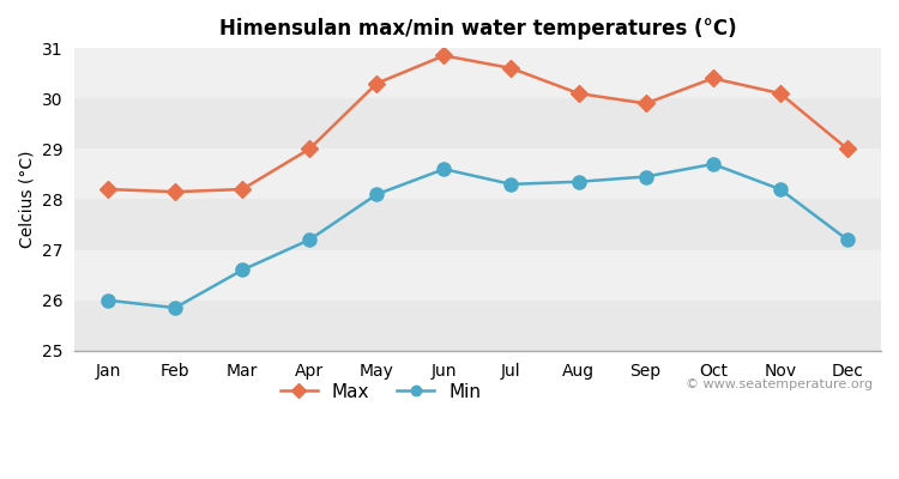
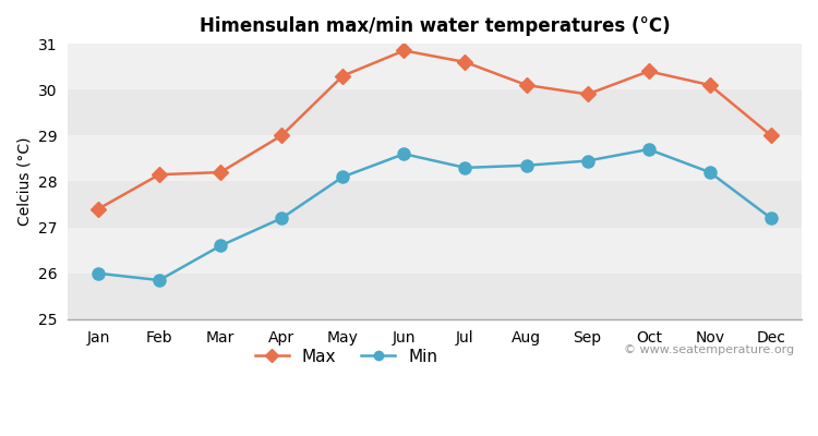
Max/Jan: 28.20 -> 27.40
